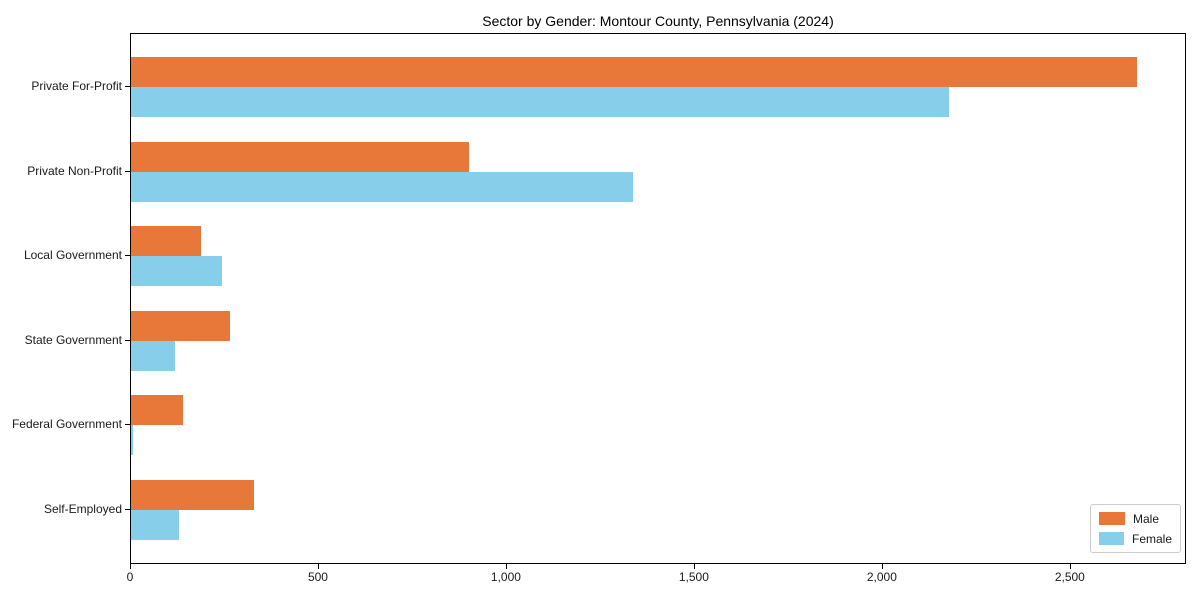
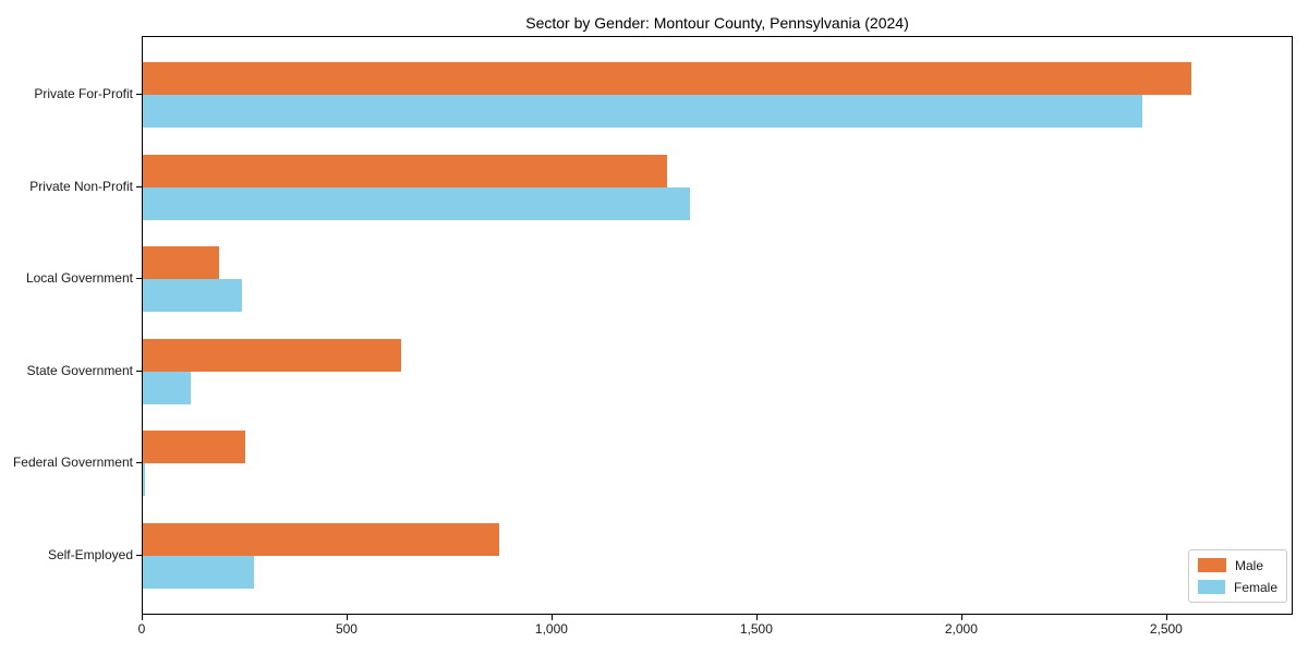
Male/Private For-Profit: 2680 -> 2560
Female/Private For-Profit: 2180 -> 2440
Male/Private Non-Profit: 900 -> 1280
Male/State Government: 260 -> 630
Male/Federal Government: 140 -> 250
Male/Self-Employed: 330 -> 870
Female/Self-Employed: 130 -> 270
